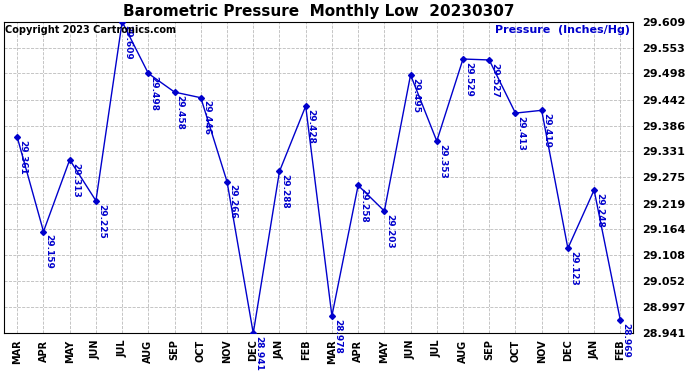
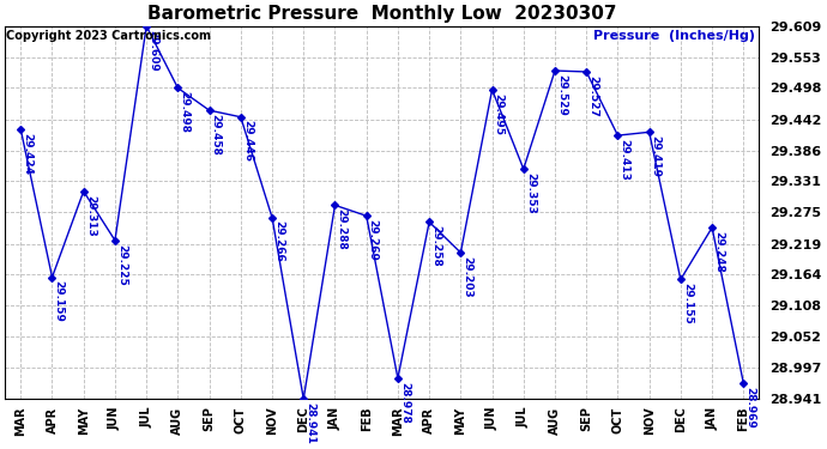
MAR: 29.361 -> 29.424
FEB: 29.428 -> 29.269
DEC: 29.123 -> 29.155
